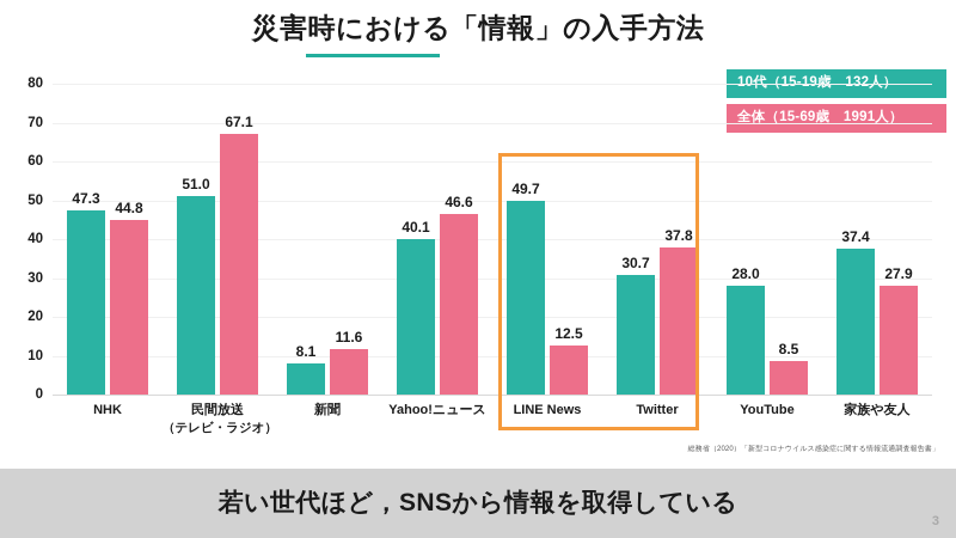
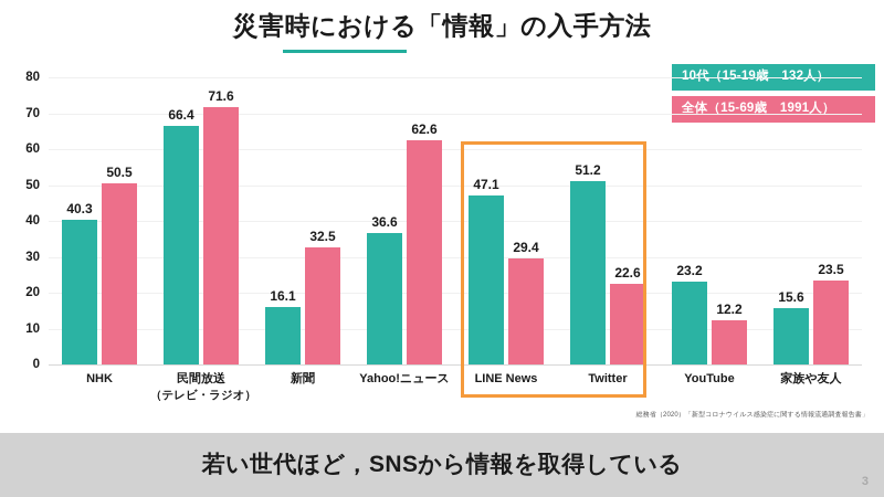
10代（15-19歳 132人）/NHK: 47.3 -> 40.3
全体（15-69歳 1991人）/NHK: 44.8 -> 50.5
10代（15-19歳 132人）/民間放送: 51.0 -> 66.4
全体（15-69歳 1991人）/民間放送: 67.1 -> 71.6
10代（15-19歳 132人）/新聞: 8.1 -> 16.1
全体（15-69歳 1991人）/新聞: 11.6 -> 32.5
10代（15-19歳 132人）/Yahoo!ニュース: 40.1 -> 36.6
全体（15-69歳 1991人）/Yahoo!ニュース: 46.6 -> 62.6
10代（15-19歳 132人）/LINE News: 49.7 -> 47.1
全体（15-69歳 1991人）/LINE News: 12.5 -> 29.4
10代（15-19歳 132人）/Twitter: 30.7 -> 51.2
全体（15-69歳 1991人）/Twitter: 37.8 -> 22.6
10代（15-19歳 132人）/YouTube: 28.0 -> 23.2
全体（15-69歳 1991人）/YouTube: 8.5 -> 12.2
10代（15-19歳 132人）/家族や友人: 37.4 -> 15.6
全体（15-69歳 1991人）/家族や友人: 27.9 -> 23.5
